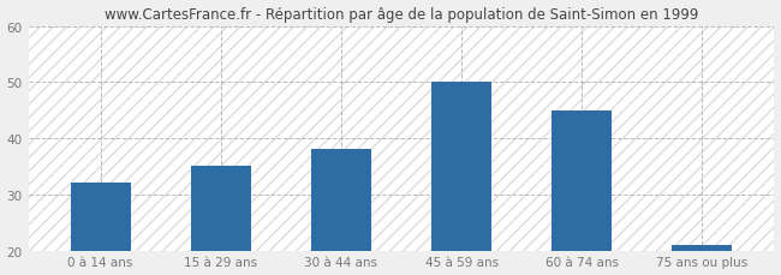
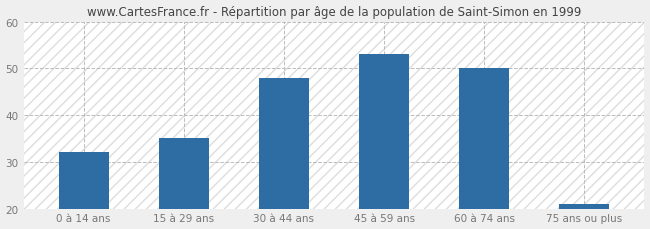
30 à 44 ans: 38 -> 48
45 à 59 ans: 50 -> 53
60 à 74 ans: 45 -> 50
